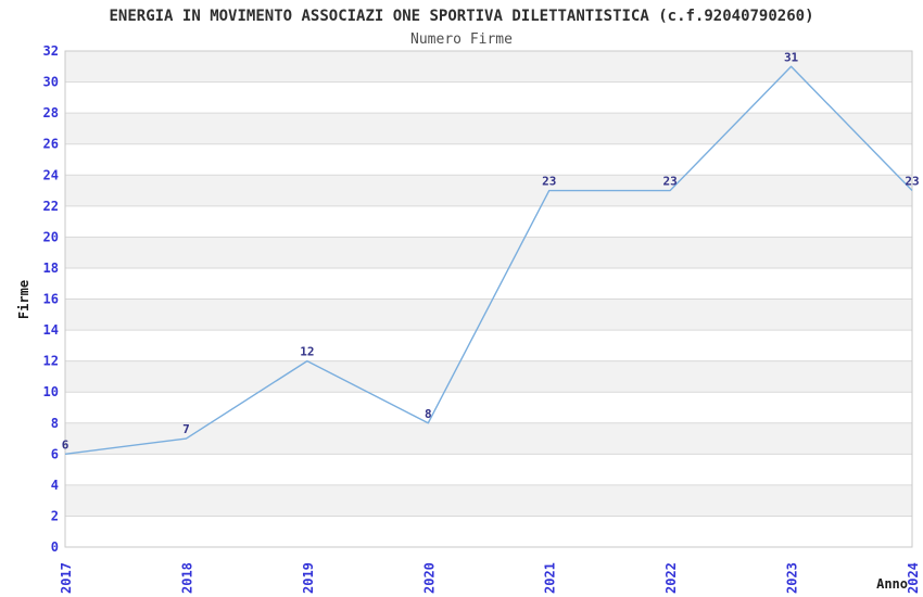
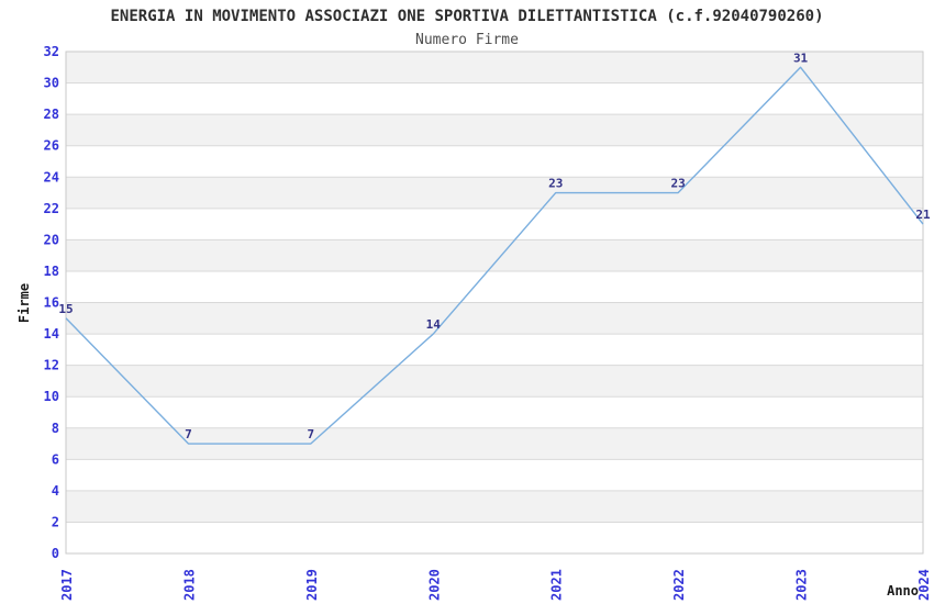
2017: 6 -> 15
2019: 12 -> 7
2020: 8 -> 14
2024: 23 -> 21
